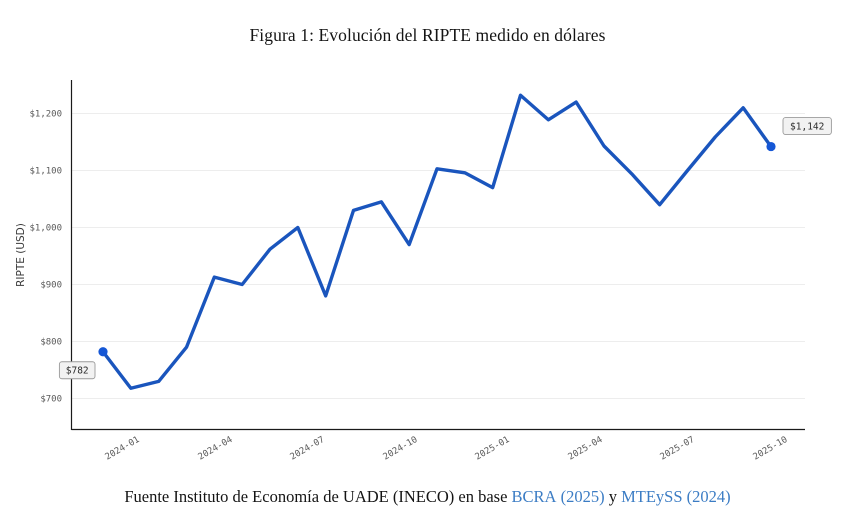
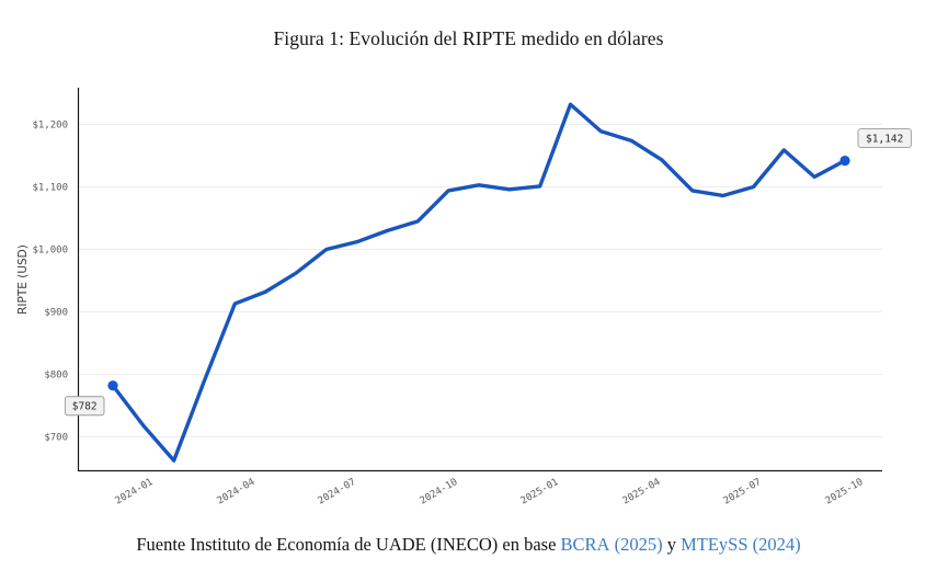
2024-01: $730 -> $660
2024-04: $900 -> $930
2024-07: $880 -> $1010
2024-10: $970 -> $1090
2025-01: $1070 -> $1100
2025-04: $1220 -> $1170
2025-07: $1040 -> $1090
2025-10: $1210 -> $1120
